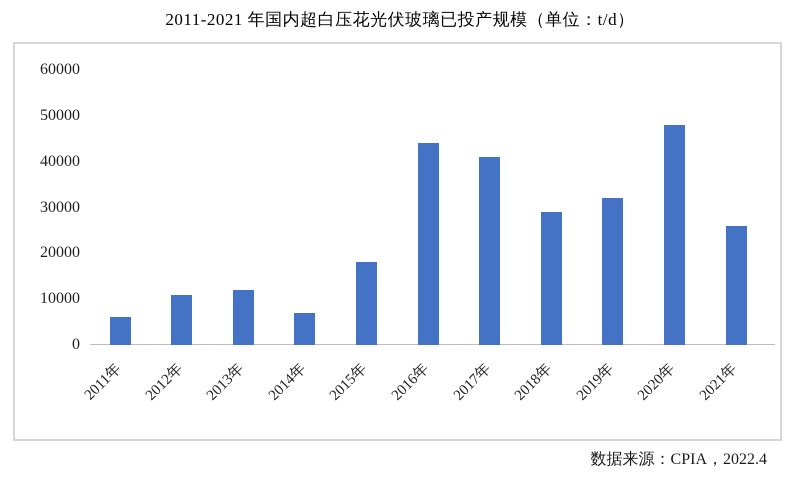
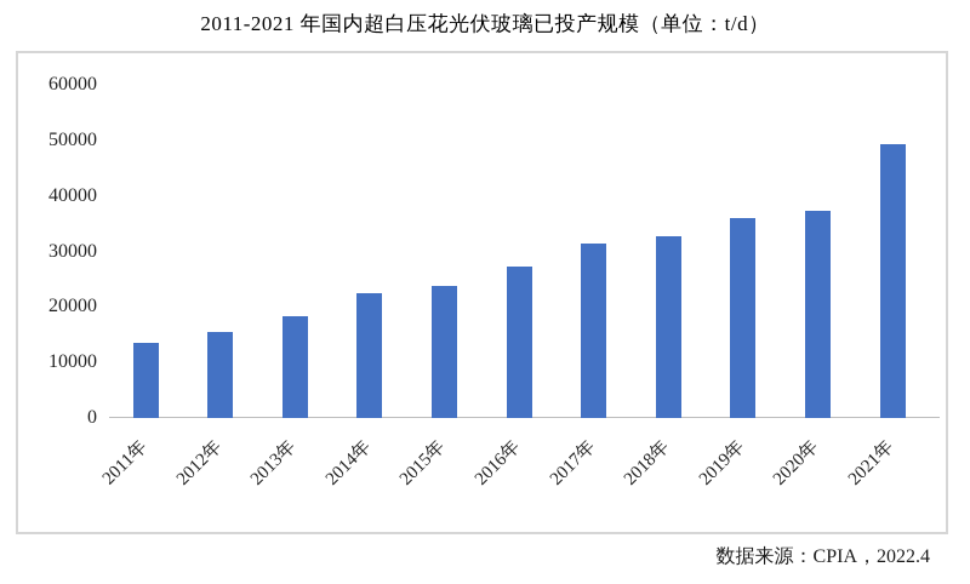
2011年: 6000 -> 14000
2012年: 11000 -> 16000
2013年: 12000 -> 18000
2014年: 7000 -> 22000
2015年: 18000 -> 24000
2016年: 44000 -> 27000
2017年: 41000 -> 32000
2018年: 29000 -> 33000
2019年: 32000 -> 36000
2020年: 48000 -> 37000
2021年: 26000 -> 49000
